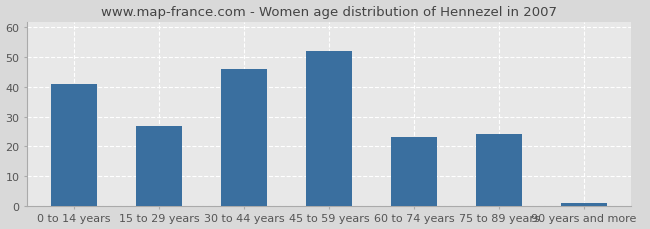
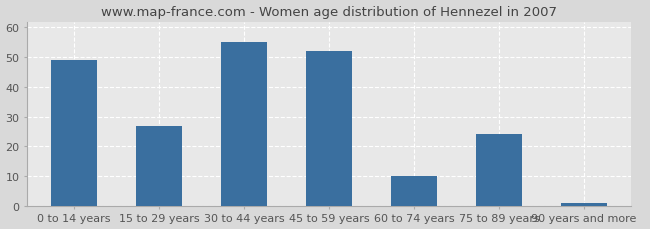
0 to 14 years: 41 -> 49
30 to 44 years: 46 -> 55
60 to 74 years: 23 -> 10
